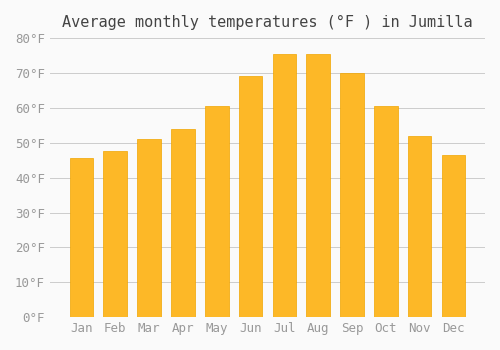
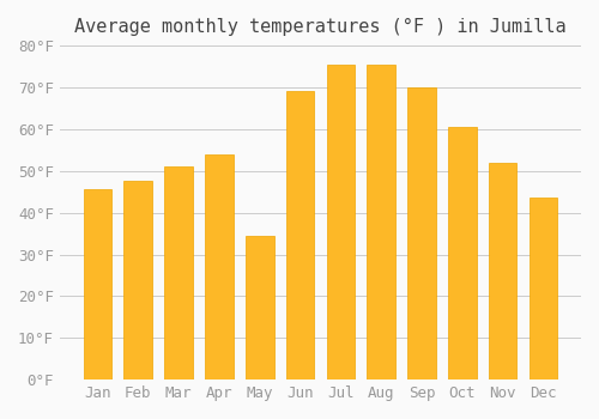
May: 60.5°F -> 34.5°F
Dec: 46.5°F -> 43.5°F
